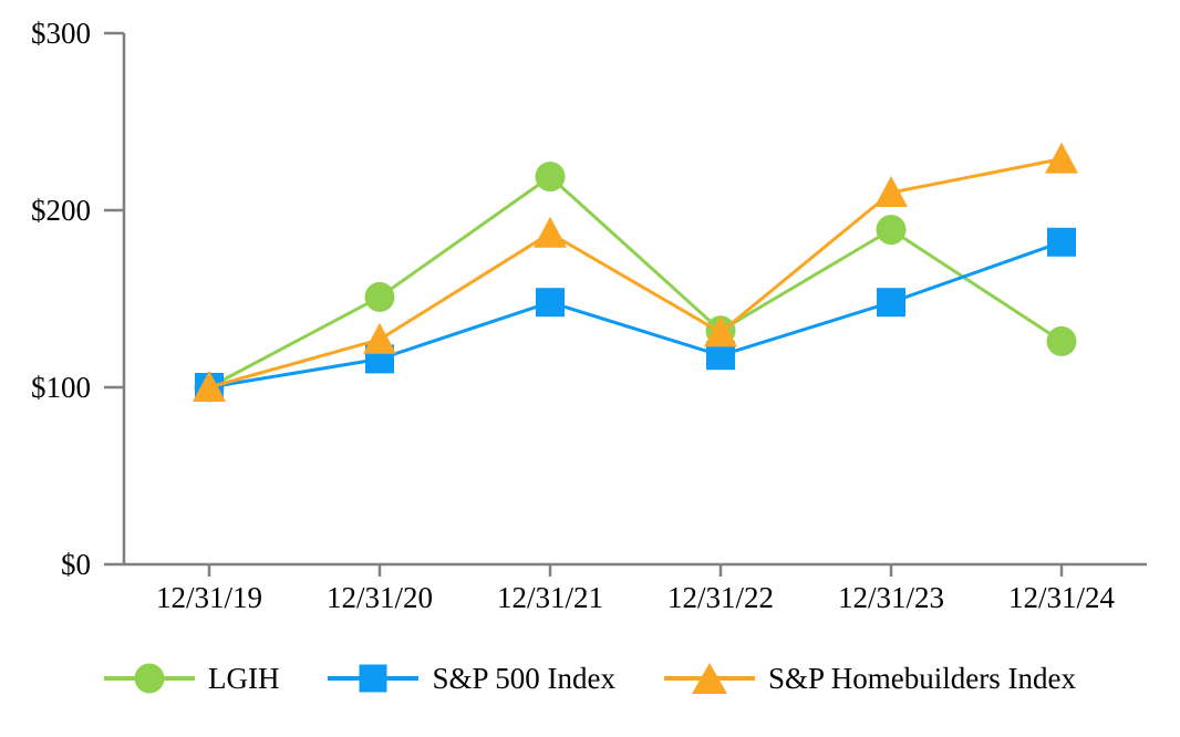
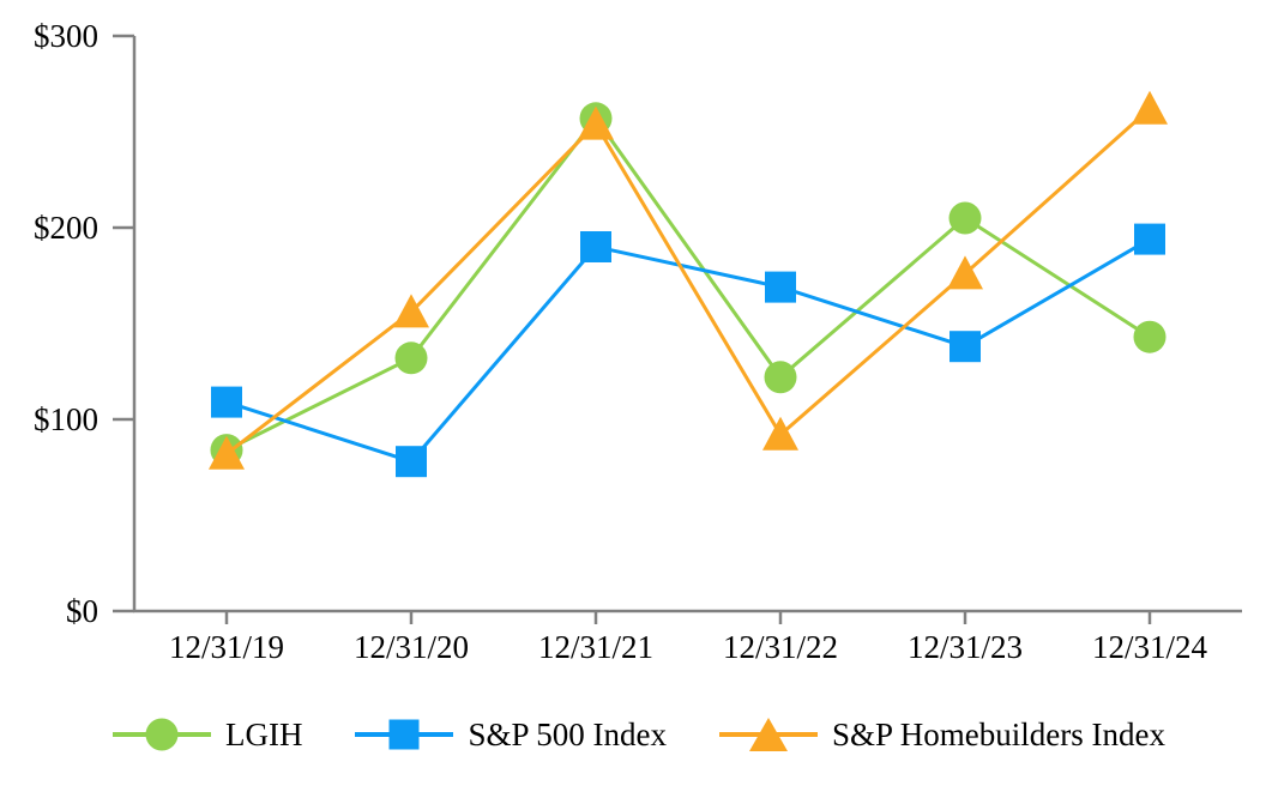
LGIH/12/31/19: $100 -> $84
S&P 500 Index/12/31/19: $100 -> $109
S&P Homebuilders Index/12/31/19: $100 -> $82
LGIH/12/31/20: $151 -> $132
S&P 500 Index/12/31/20: $116 -> $78
S&P Homebuilders Index/12/31/20: $127 -> $156
LGIH/12/31/21: $219 -> $257
S&P 500 Index/12/31/21: $148 -> $190
S&P Homebuilders Index/12/31/21: $187 -> $254
LGIH/12/31/22: $132 -> $122
S&P 500 Index/12/31/22: $118 -> $169
S&P Homebuilders Index/12/31/22: $131 -> $92
LGIH/12/31/23: $189 -> $205
S&P 500 Index/12/31/23: $148 -> $138
S&P Homebuilders Index/12/31/23: $210 -> $176
LGIH/12/31/24: $126 -> $143
S&P 500 Index/12/31/24: $182 -> $194
S&P Homebuilders Index/12/31/24: $229 -> $262
